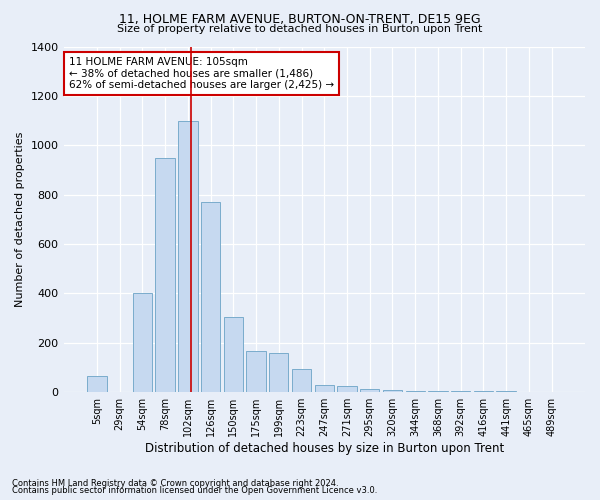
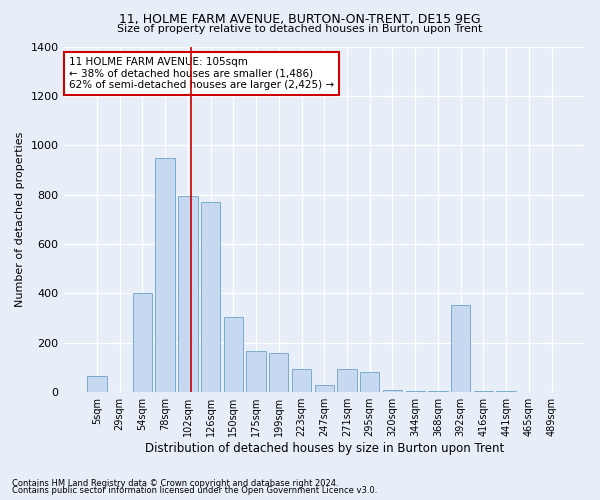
102sqm: 1100 -> 795
271sqm: 25 -> 95
295sqm: 15 -> 80
392sqm: 5 -> 355
